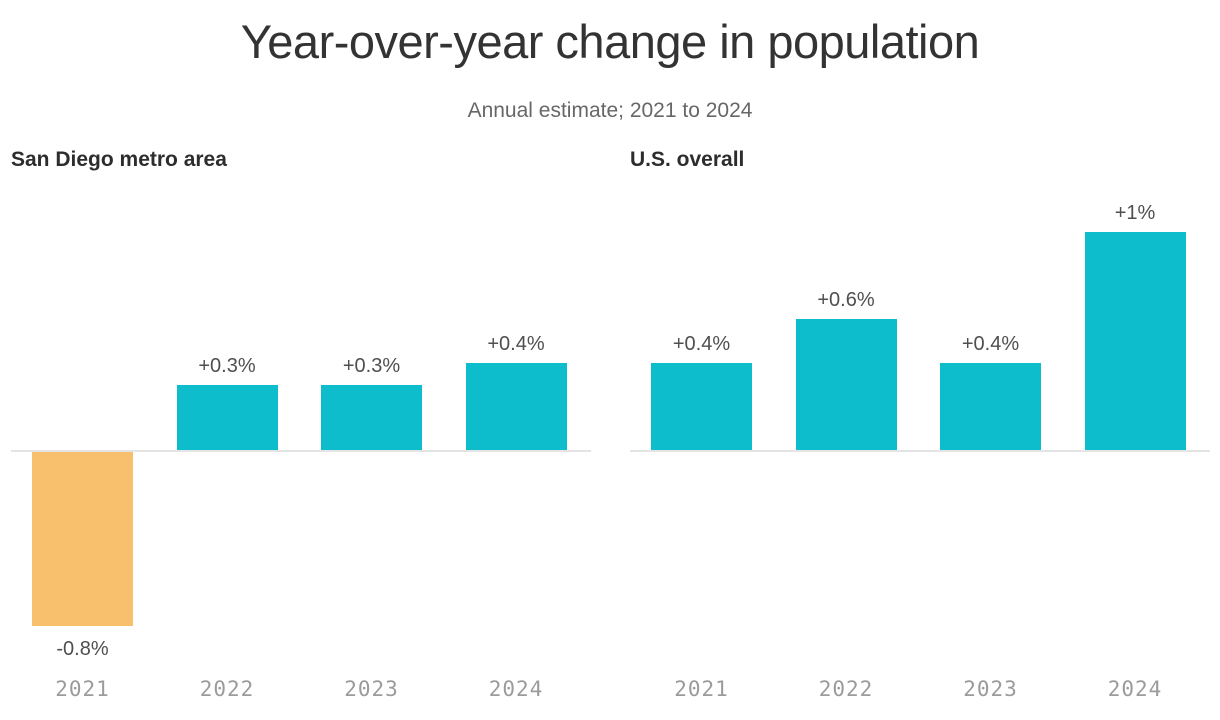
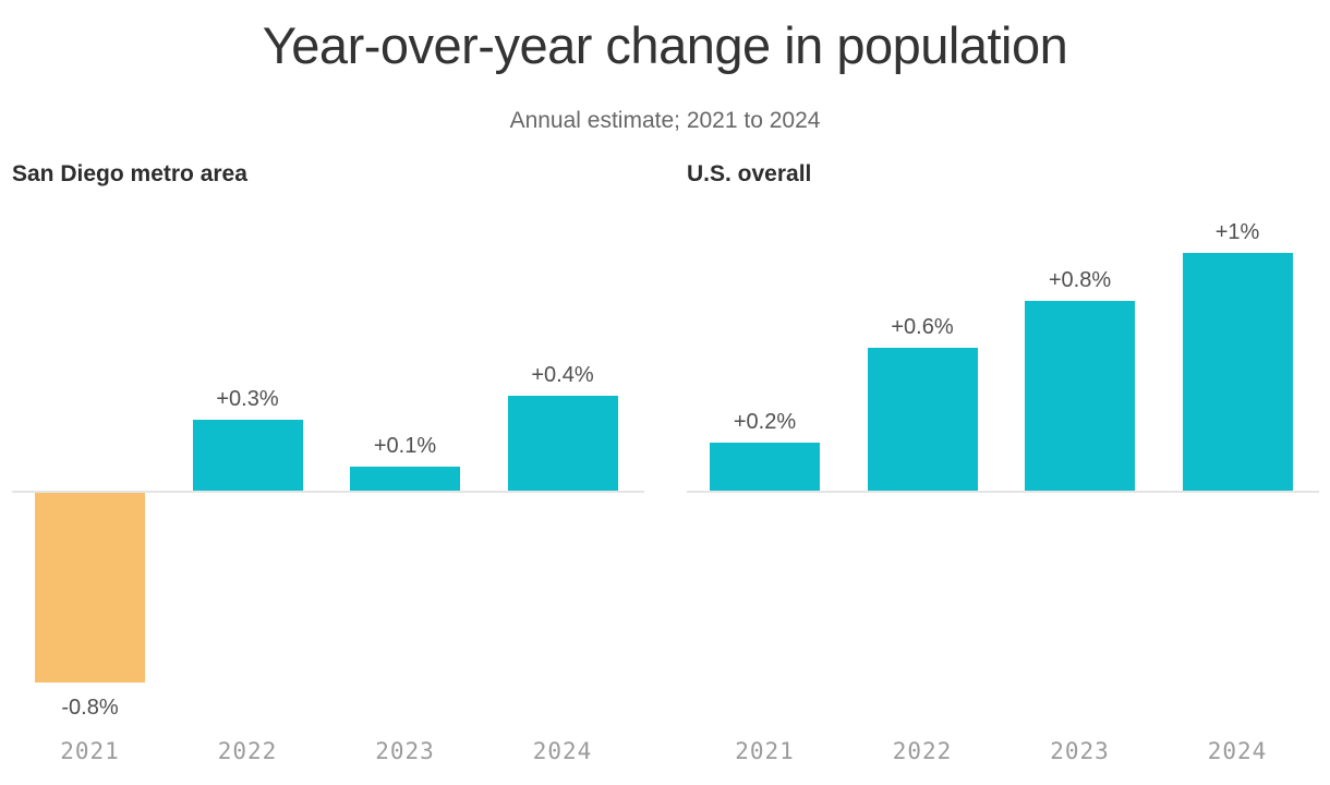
San Diego metro area/2023: +0.3% -> +0.1%
U.S. overall/2021: +0.4% -> +0.2%
U.S. overall/2023: +0.4% -> +0.8%
